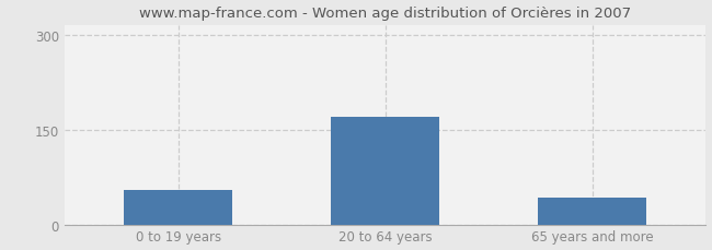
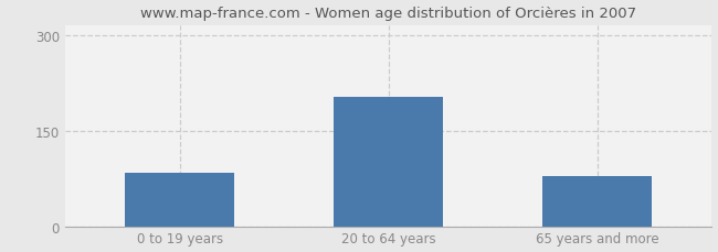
0 to 19 years: 55 -> 84
20 to 64 years: 170 -> 202
65 years and more: 42 -> 78
